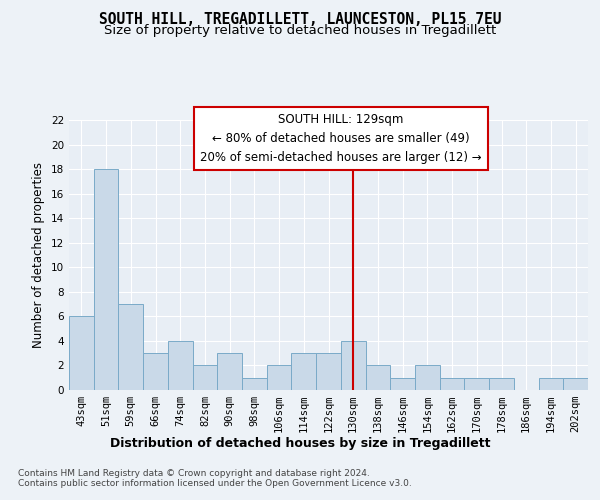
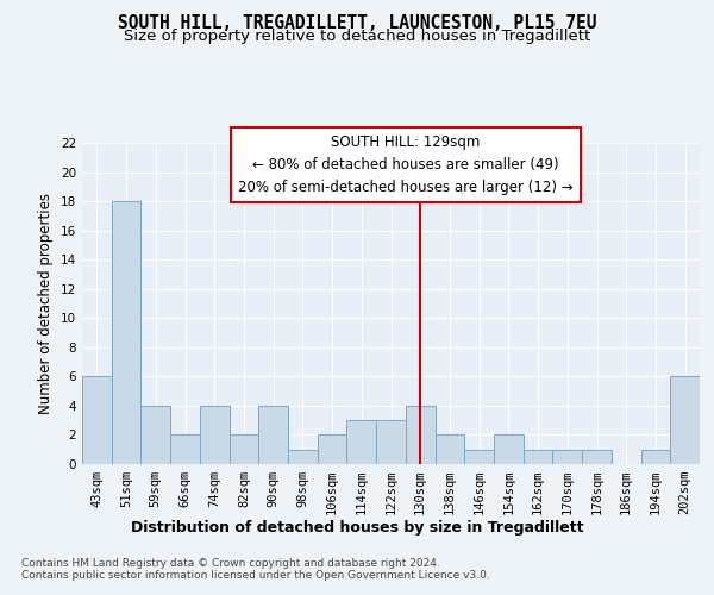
59sqm: 7 -> 4
66sqm: 3 -> 2
90sqm: 3 -> 4
202sqm: 1 -> 6
